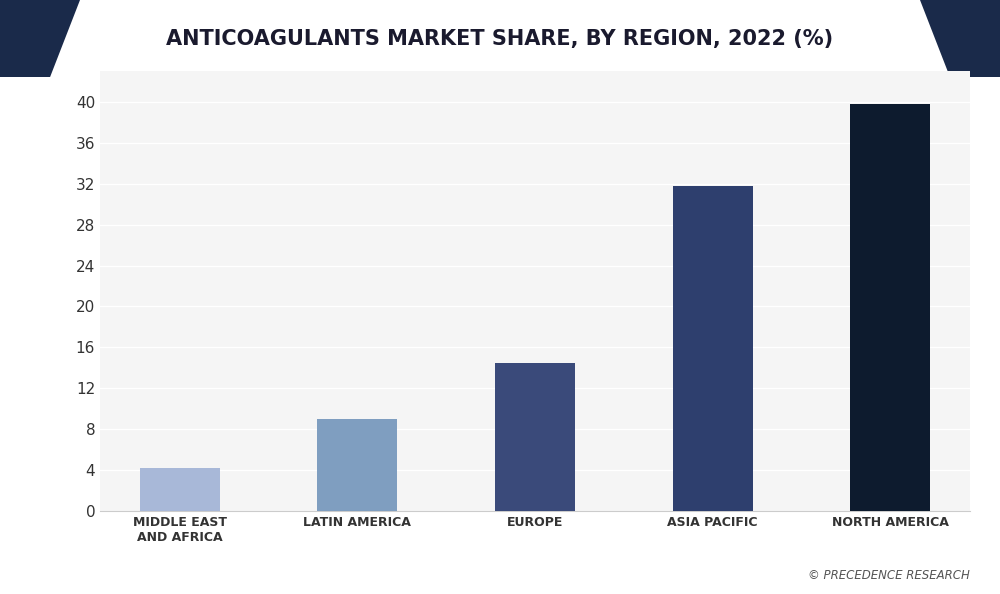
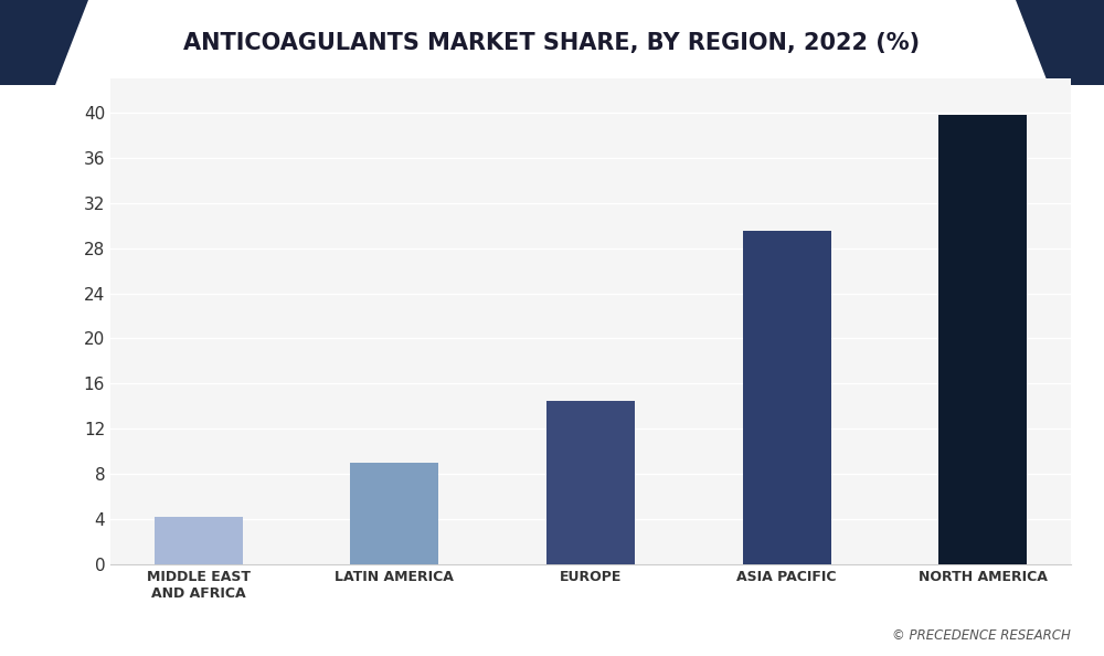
ASIA PACIFIC: 31.8 -> 29.5
